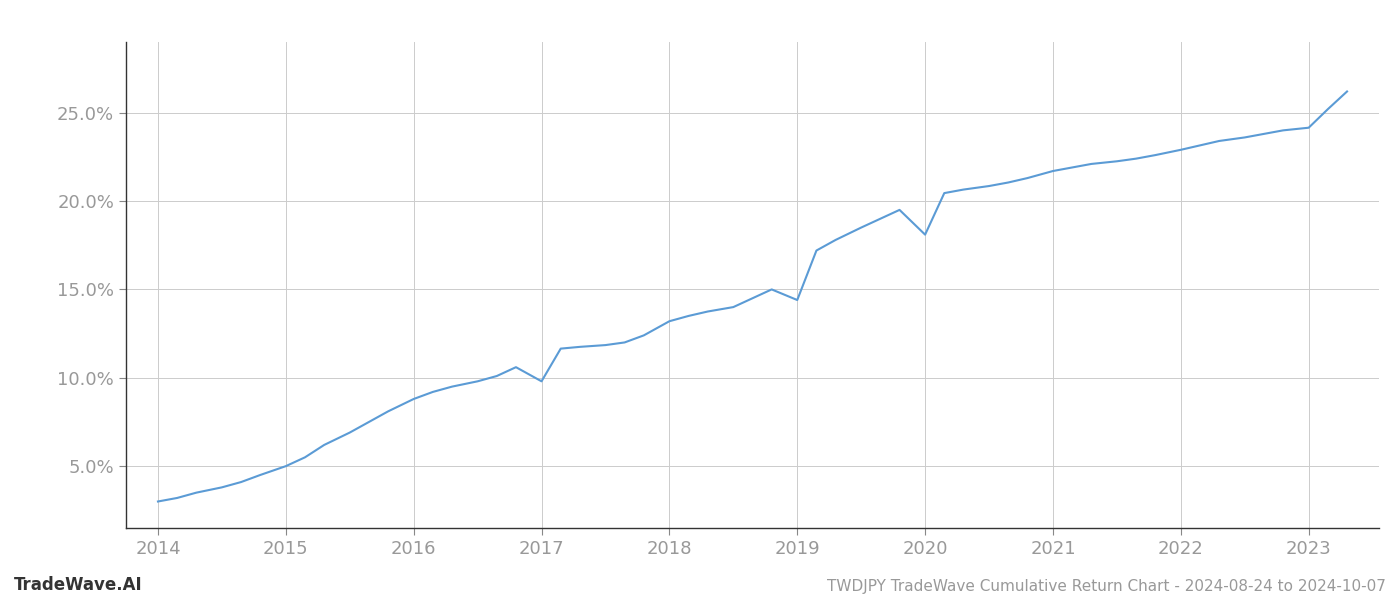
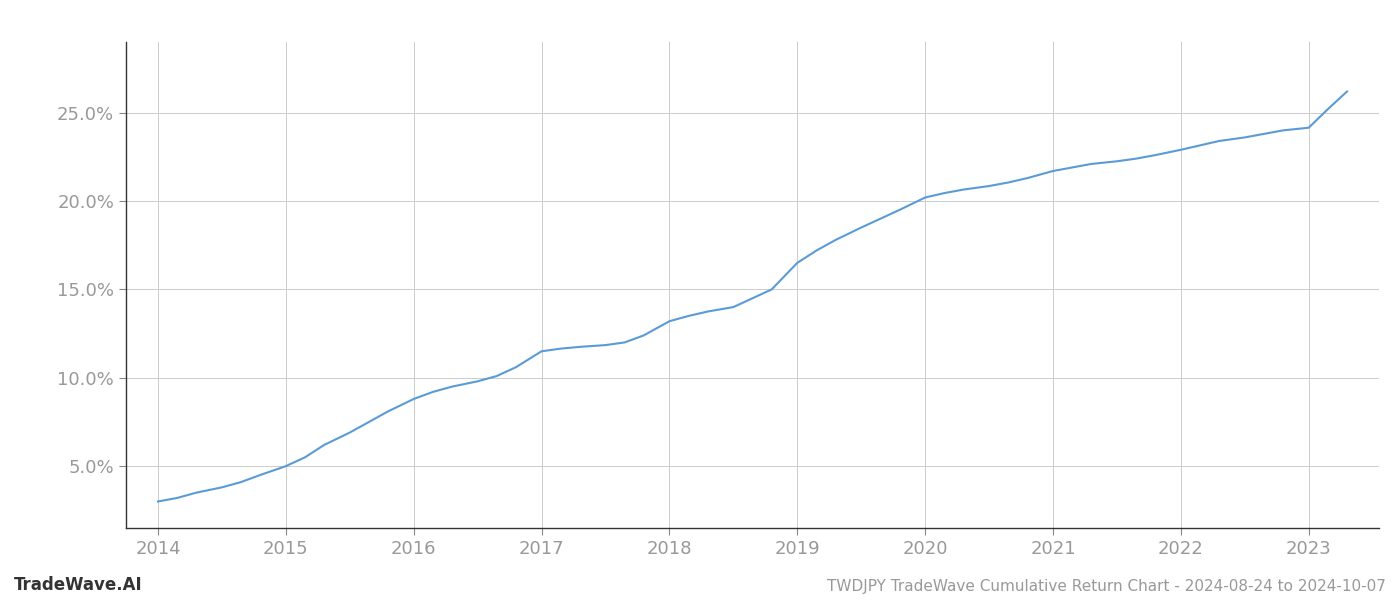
2017: 9.8% -> 11.5%
2019: 14.4% -> 16.5%
2020: 18.1% -> 20.2%
